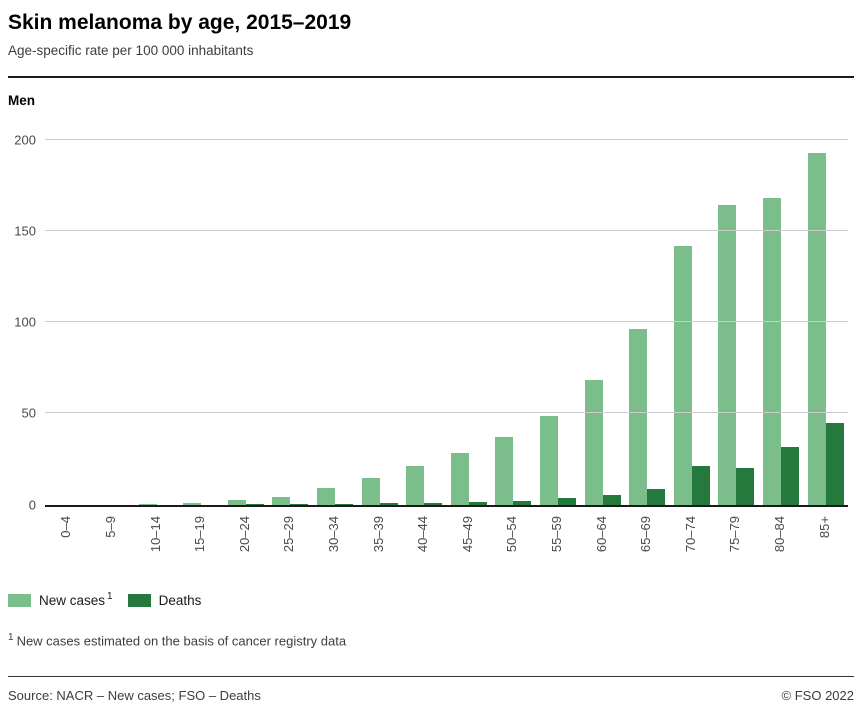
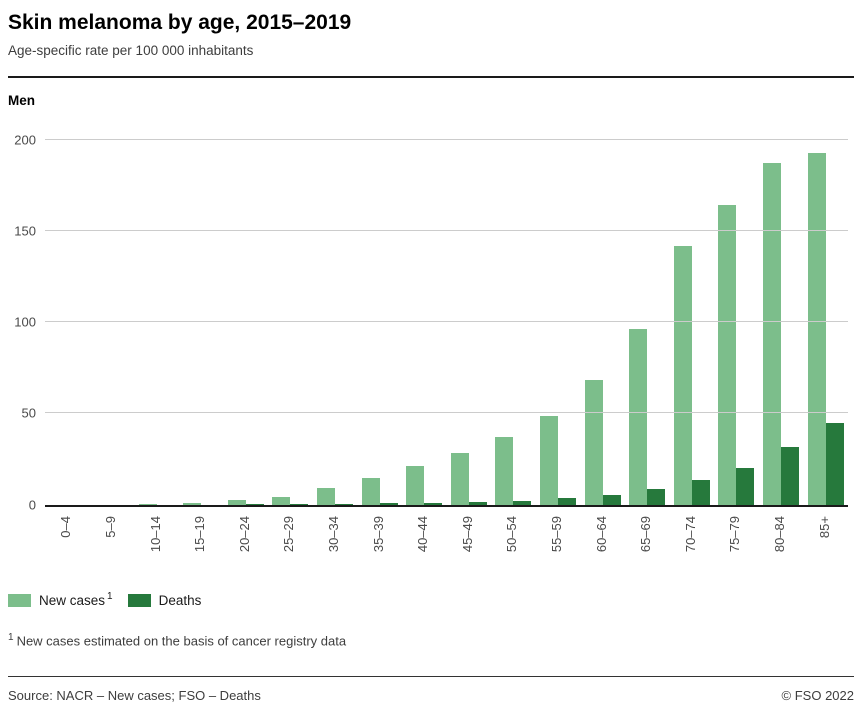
Deaths/70–74: 21 -> 14
New cases/80–84: 168 -> 188
